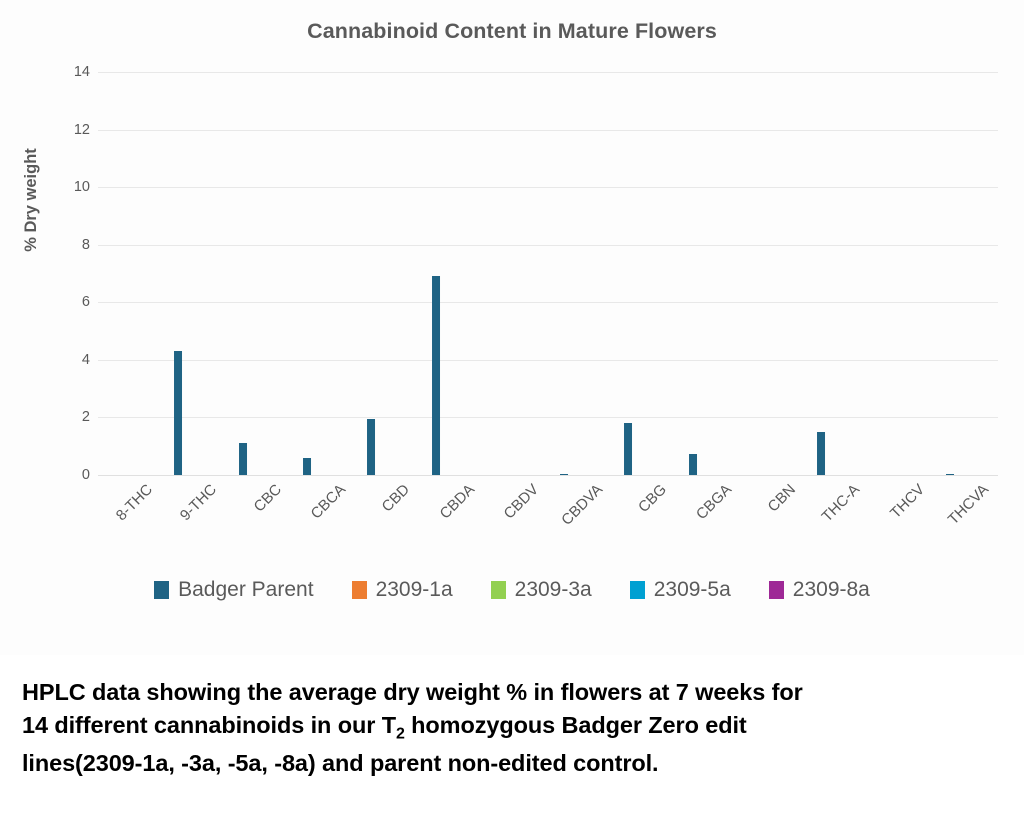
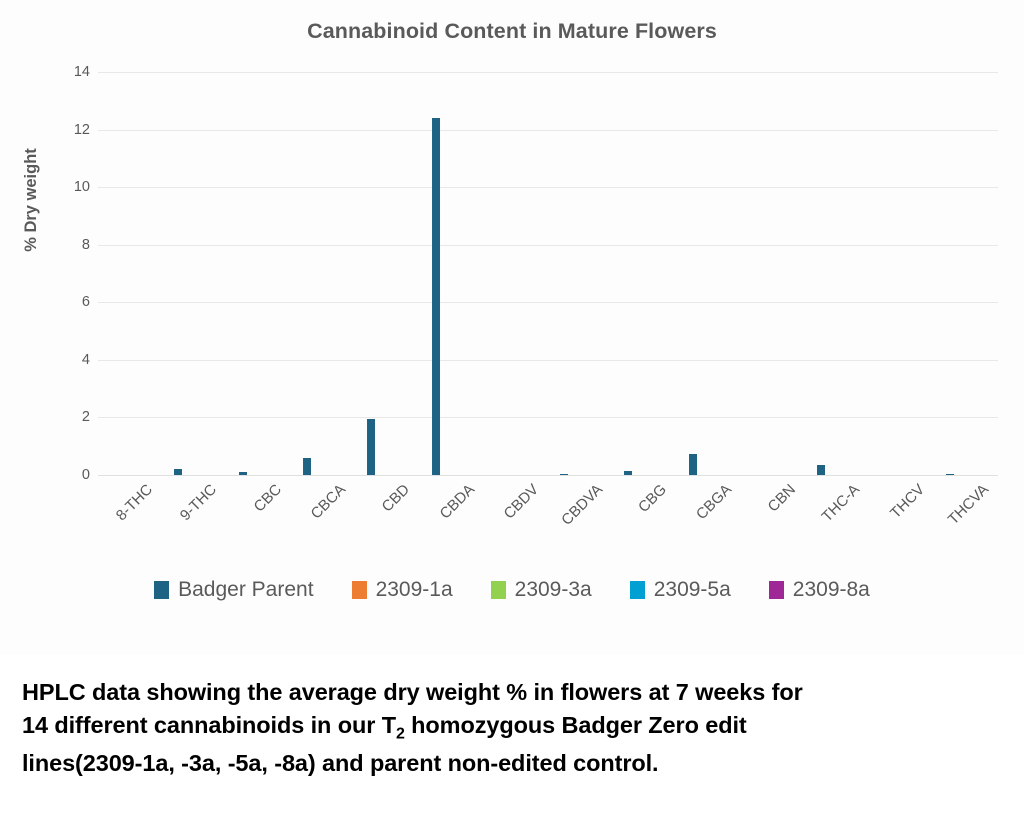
Badger Parent/9-THC: 4.3 -> 0.2
Badger Parent/CBC: 1.1 -> 0.1
Badger Parent/CBDA: 6.9 -> 12.4
Badger Parent/CBG: 1.8 -> 0.1
Badger Parent/THC-A: 1.5 -> 0.3
